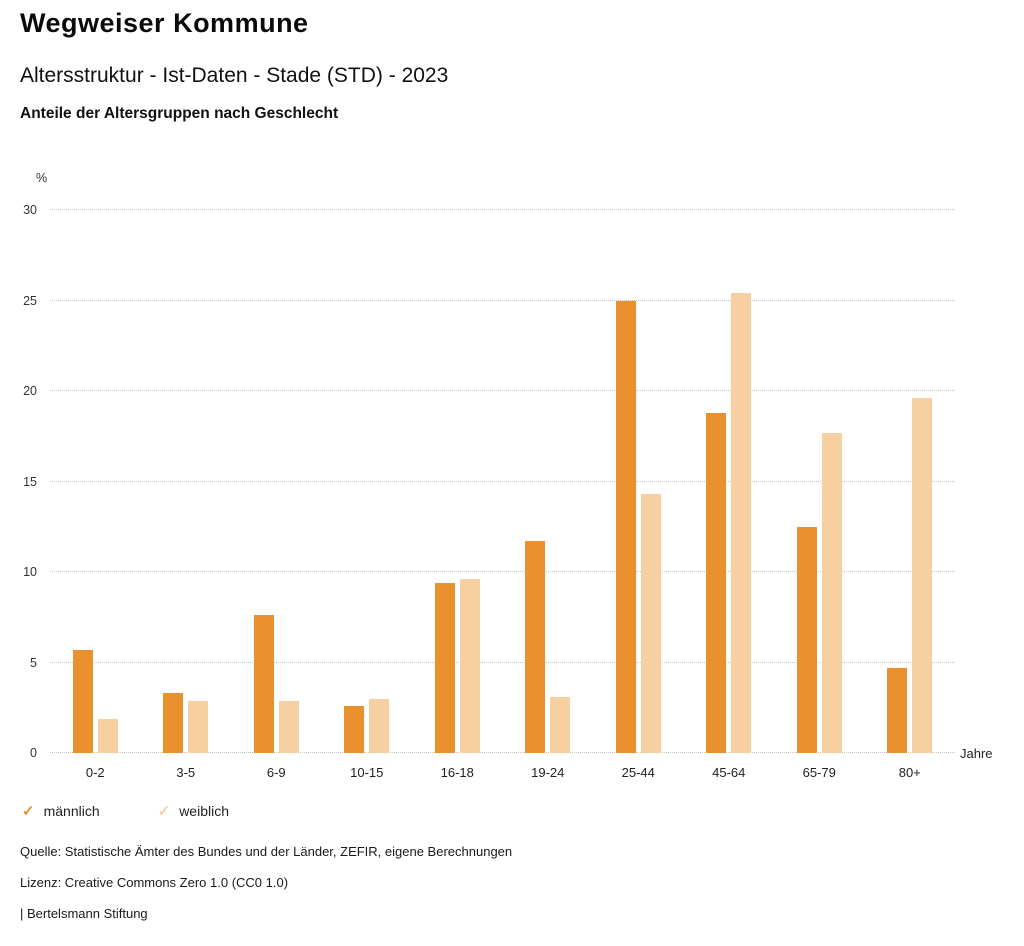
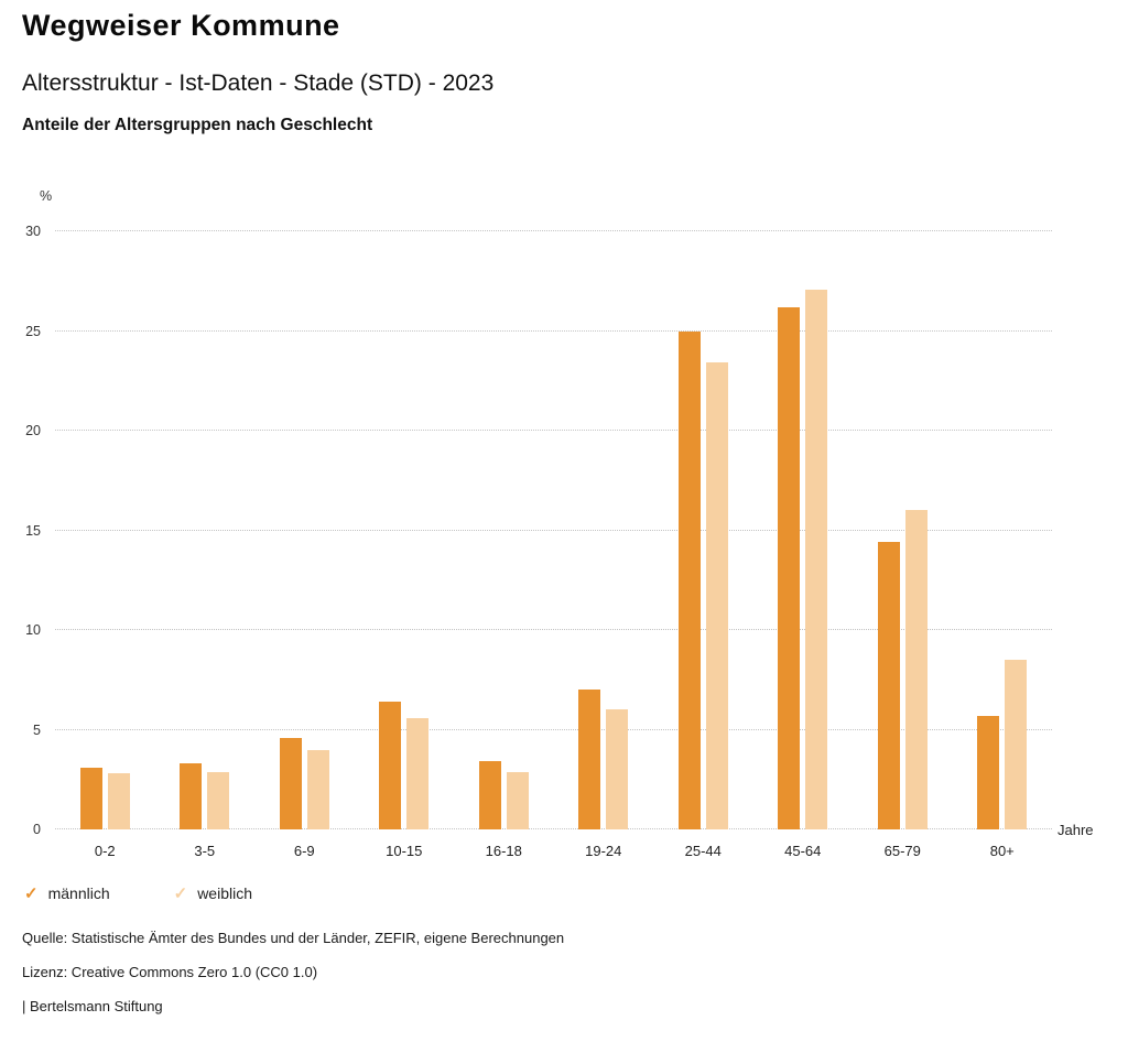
männlich/0-2: 5.7 -> 3.1
weiblich/0-2: 1.9 -> 2.8
männlich/6-9: 7.6 -> 4.6
weiblich/6-9: 2.9 -> 4.0
männlich/10-15: 2.6 -> 6.4
weiblich/10-15: 3.0 -> 5.6
männlich/16-18: 9.4 -> 3.4
weiblich/16-18: 9.6 -> 2.9
männlich/19-24: 11.7 -> 7.0
weiblich/19-24: 3.1 -> 6.0
weiblich/25-44: 14.3 -> 23.4
männlich/45-64: 18.8 -> 26.2
weiblich/45-64: 25.4 -> 27.1
männlich/65-79: 12.5 -> 14.4
weiblich/65-79: 17.7 -> 16.0
männlich/80+: 4.7 -> 5.7
weiblich/80+: 19.6 -> 8.5
